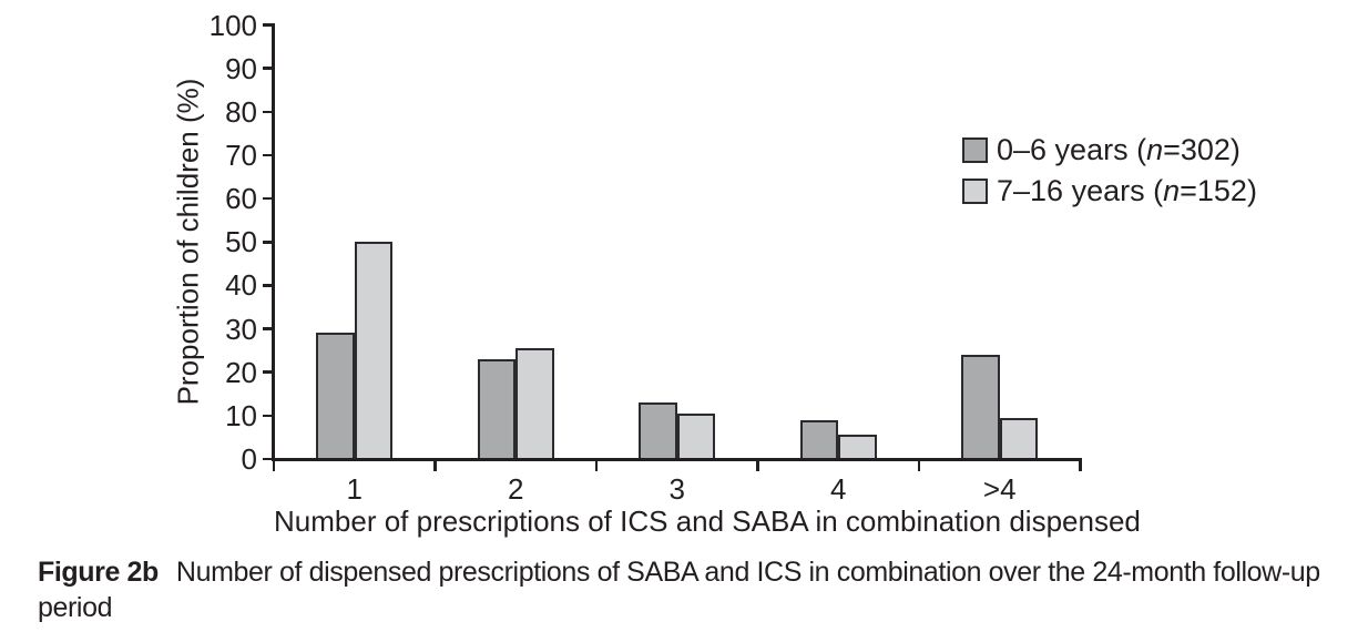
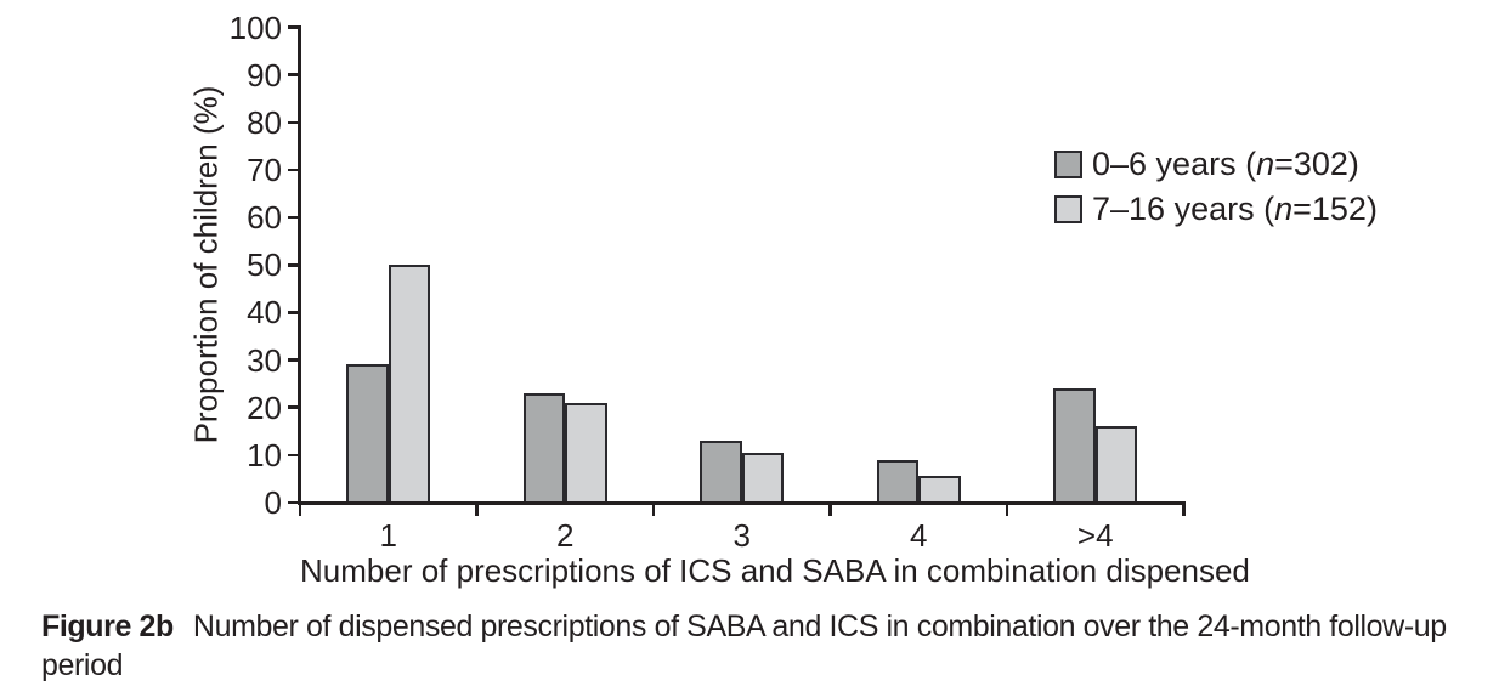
7–16 years (n=152)/2: 26 -> 21
7–16 years (n=152)/>4: 10 -> 16
